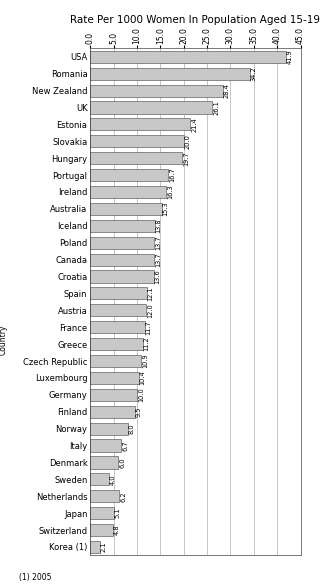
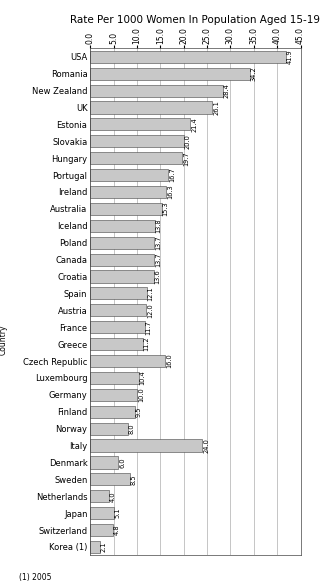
Czech Republic: 10.9 -> 16.0
Italy: 6.7 -> 24.0
Sweden: 4.0 -> 8.5
Netherlands: 6.2 -> 4.0
